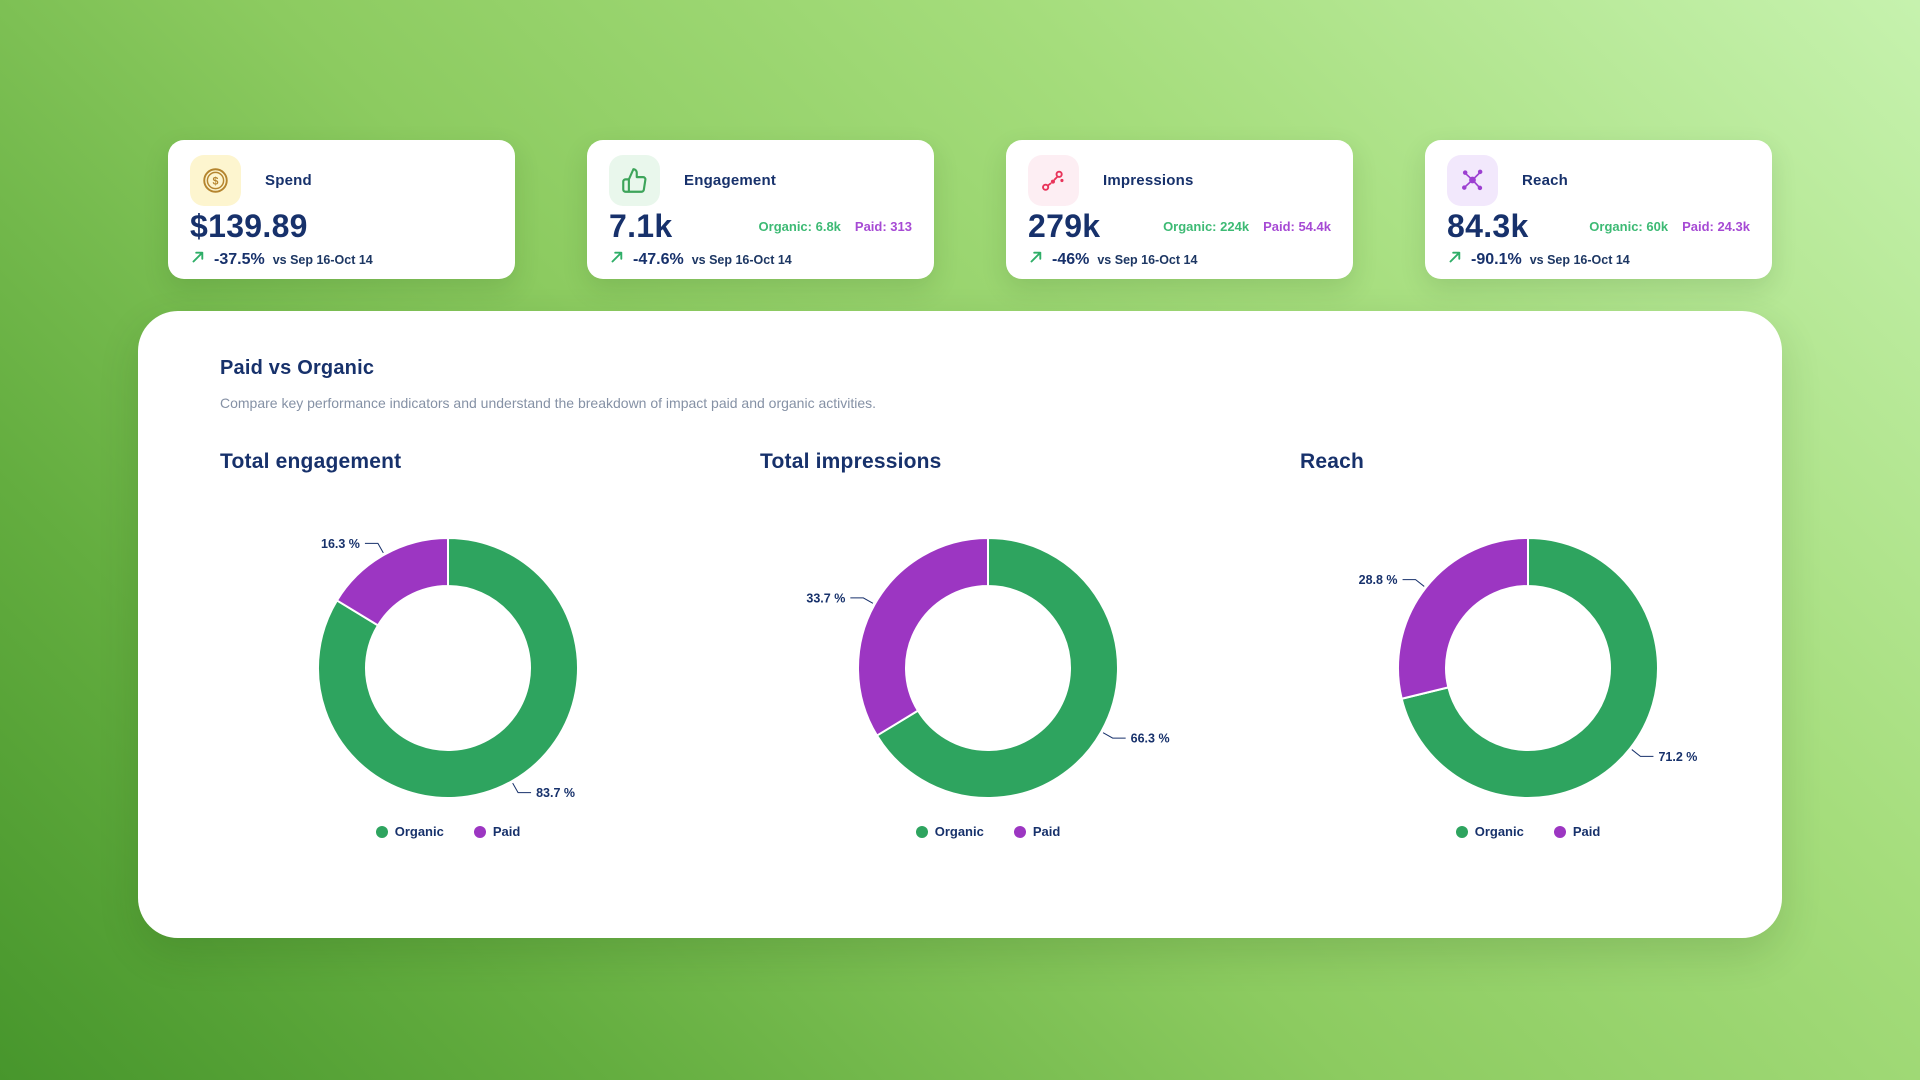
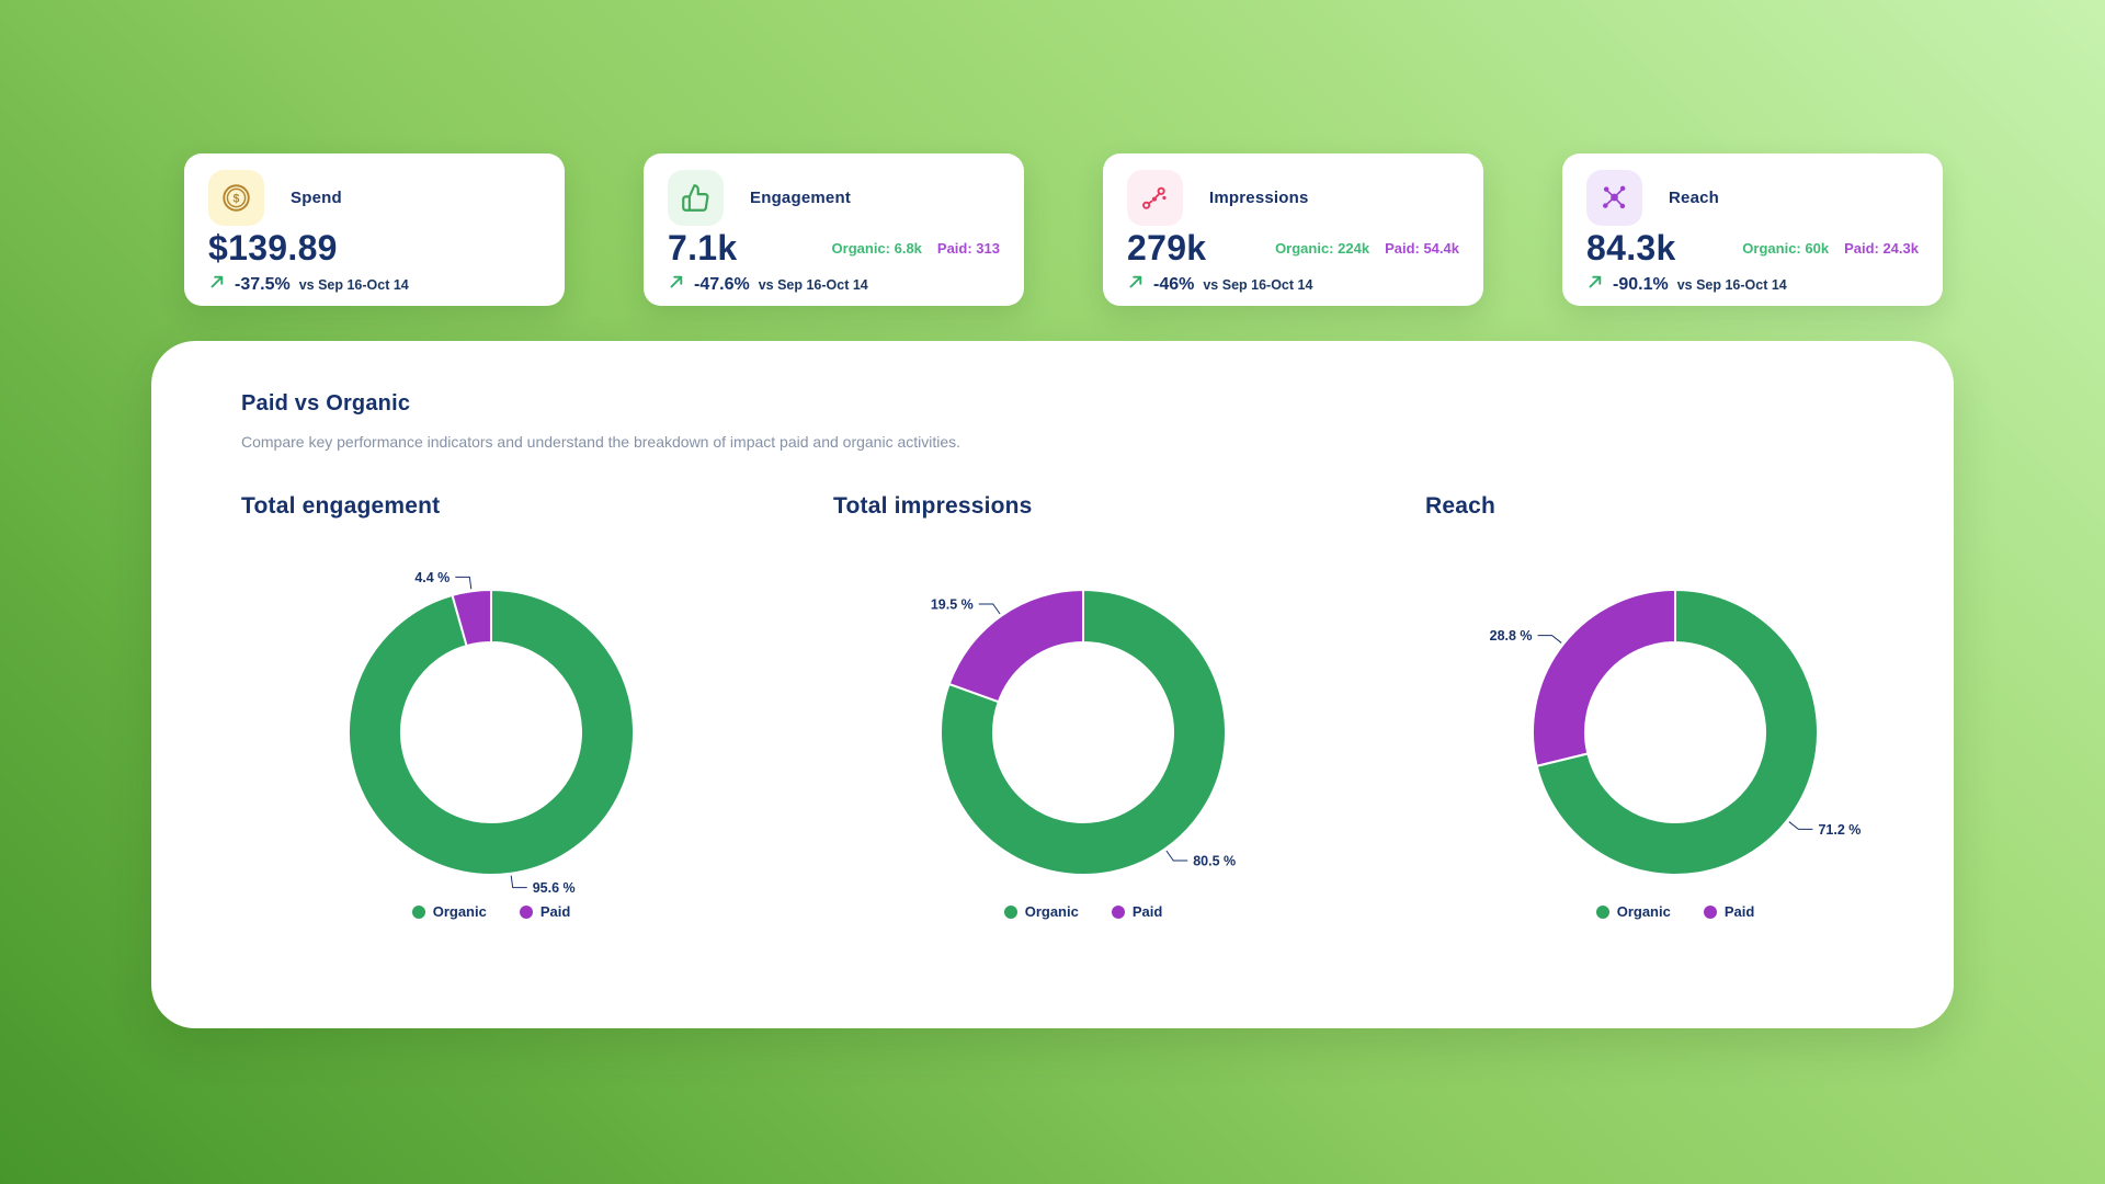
Total engagement/Organic: 83.7 -> 95.6
Total engagement/Paid: 16.3 -> 4.4
Total impressions/Organic: 66.3 -> 80.5
Total impressions/Paid: 33.7 -> 19.5
